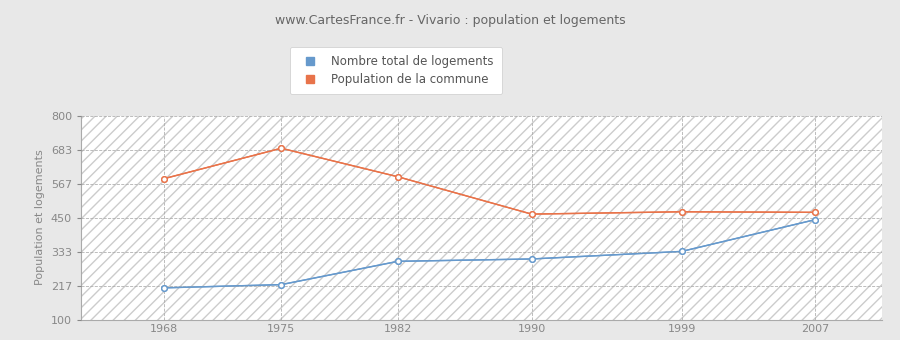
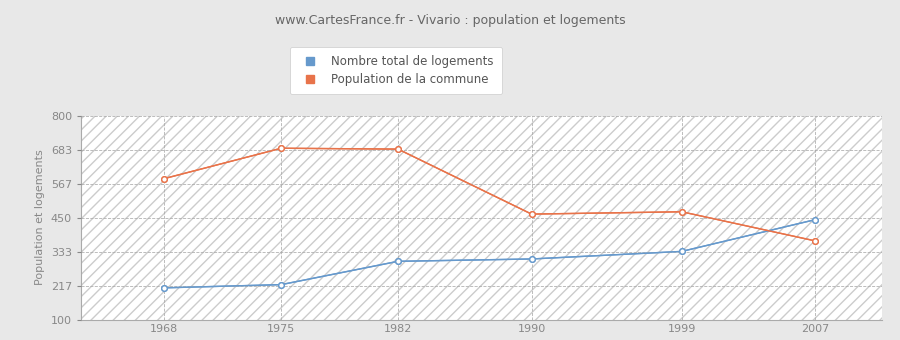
Population de la commune/1982: 590 -> 685
Population de la commune/2007: 468 -> 370
